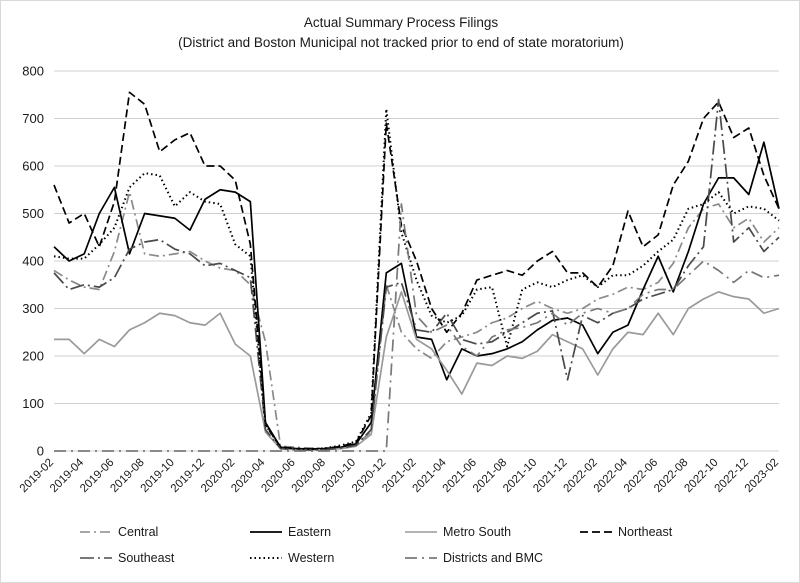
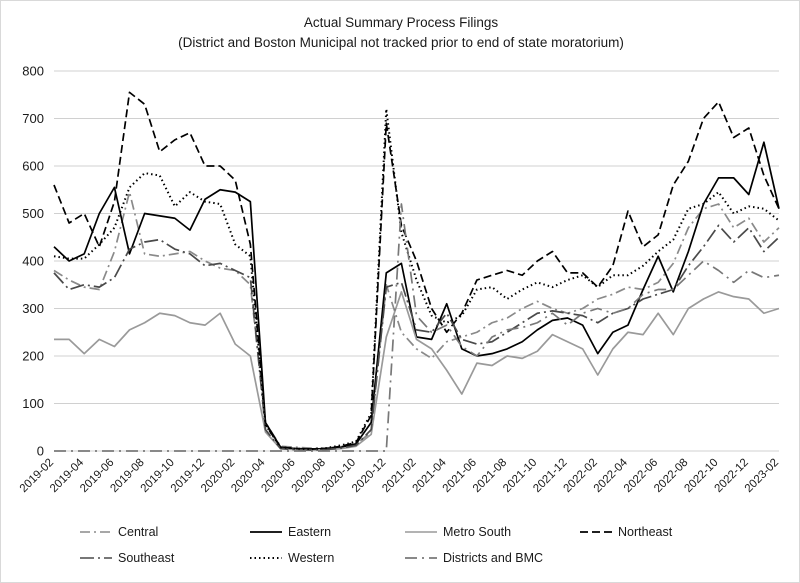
Central/2020-04: 230 -> 60
Eastern/2021-04: 150 -> 310
Western/2021-08: 220 -> 320
Southeast/2021-12: 150 -> 290
Southeast/2022-10: 740 -> 480
